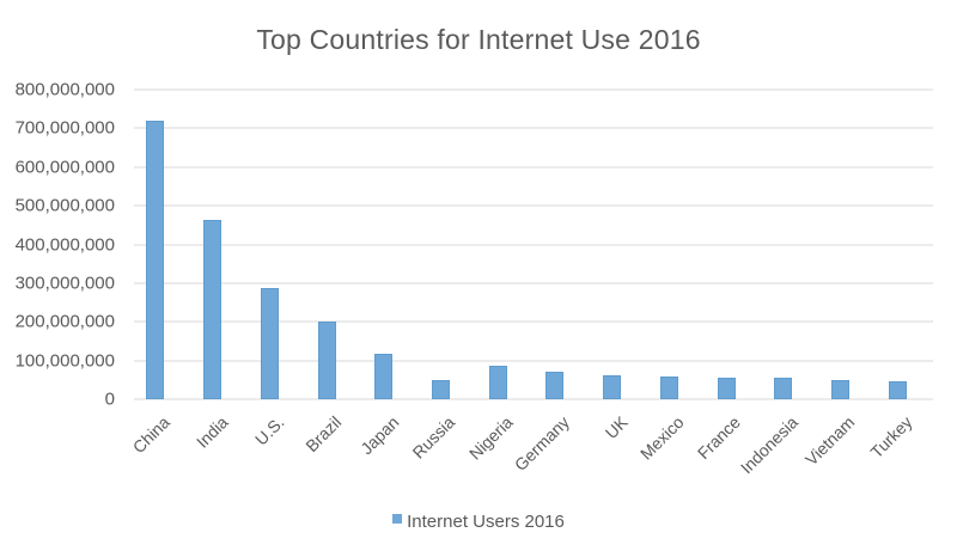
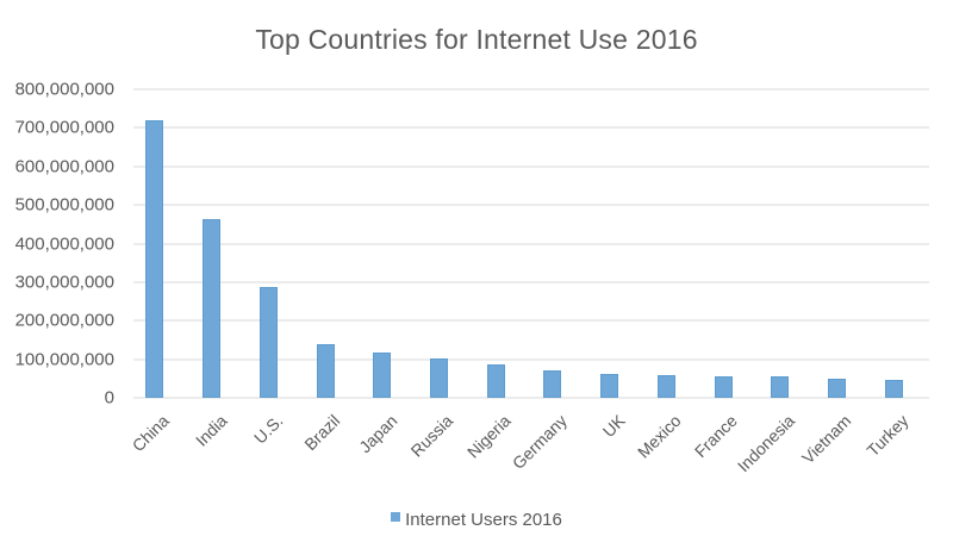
Brazil: 200000000 -> 140000000
Russia: 50000000 -> 100000000
